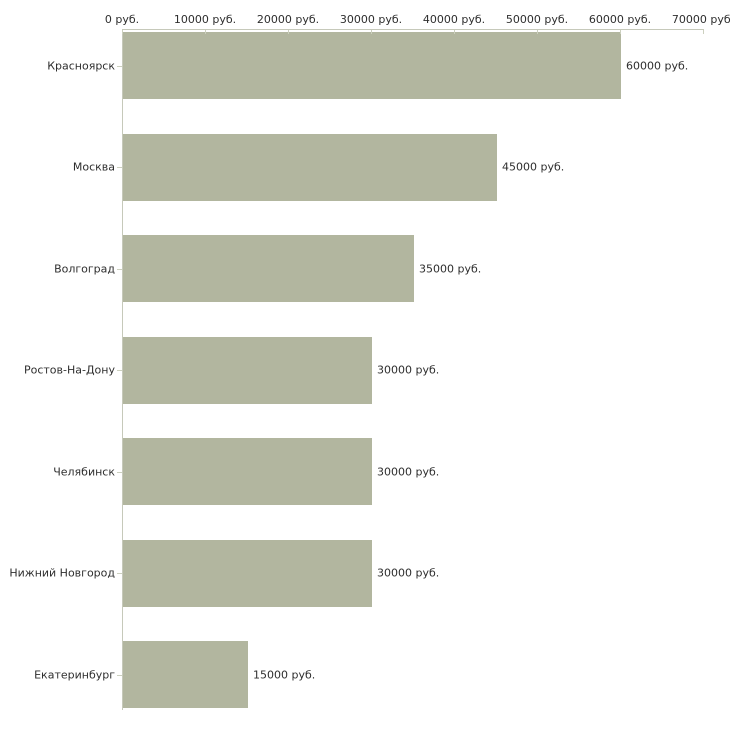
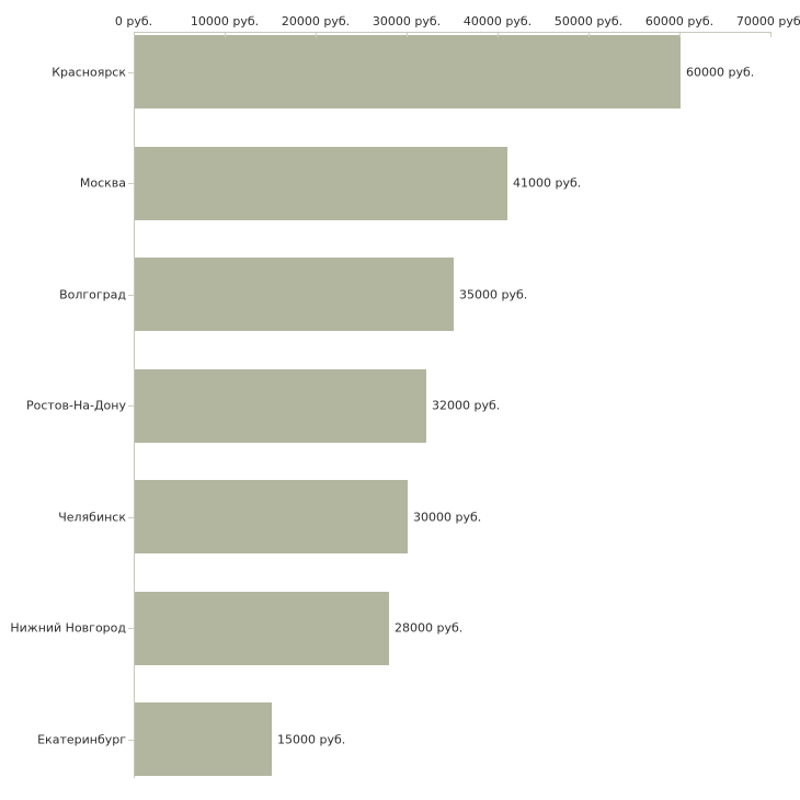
Москва: 45000 -> 41000
Ростов-На-Дону: 30000 -> 32000
Нижний Новгород: 30000 -> 28000
